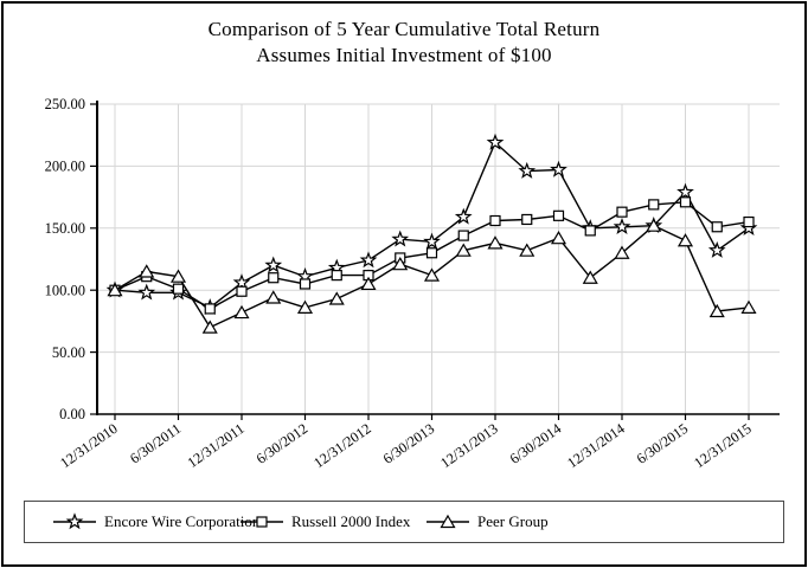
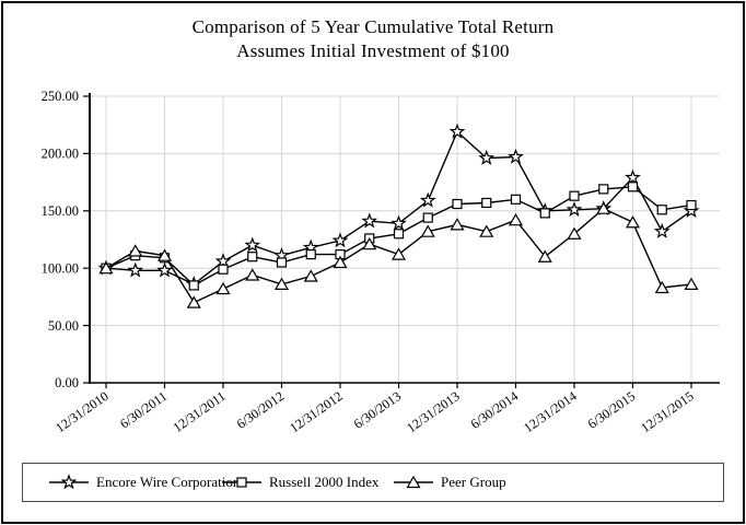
Russell 2000 Index/6/30/2011: 101 -> 109
